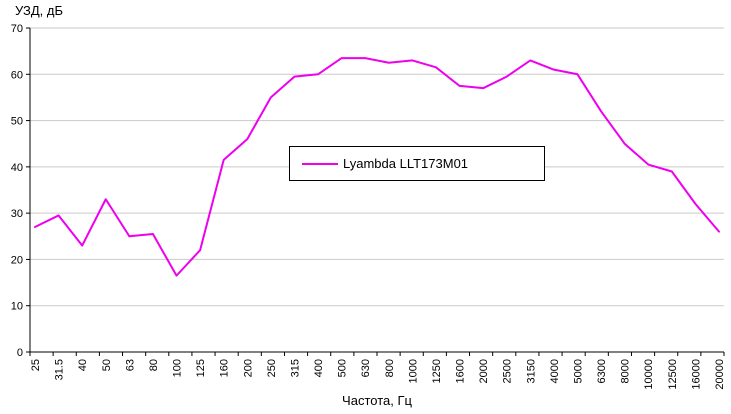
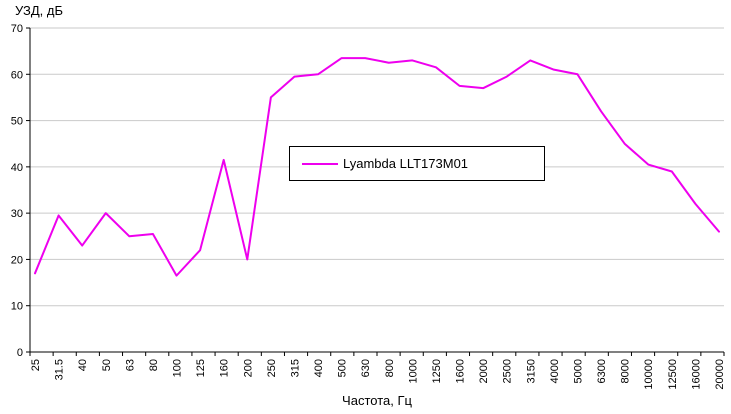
25: 27 -> 17
50: 33 -> 30
200: 46 -> 20
